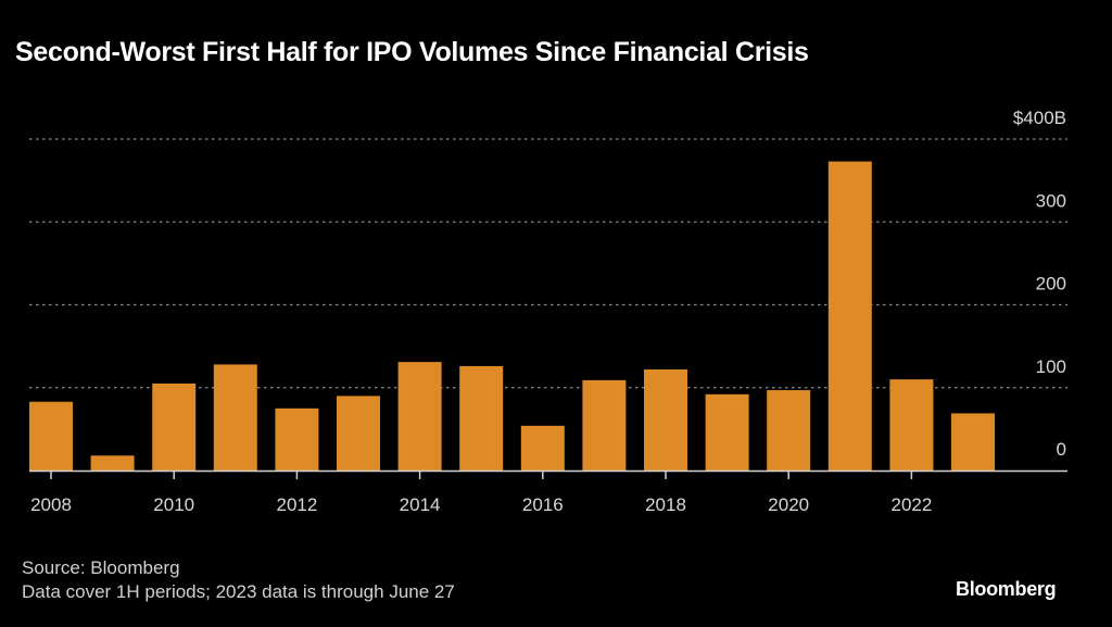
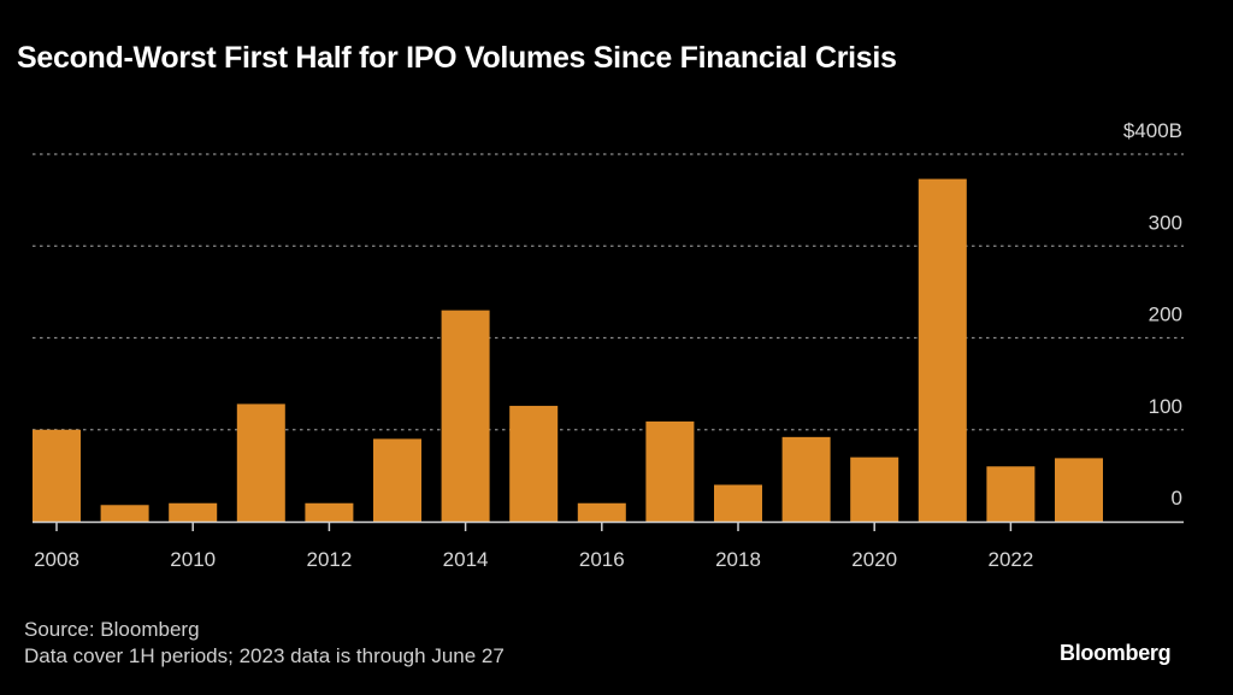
2008: $80B -> $100B
2010: $100B -> $20B
2012: $80B -> $20B
2014: $130B -> $230B
2016: $50B -> $20B
2018: $120B -> $40B
2020: $100B -> $70B
2022: $110B -> $60B
